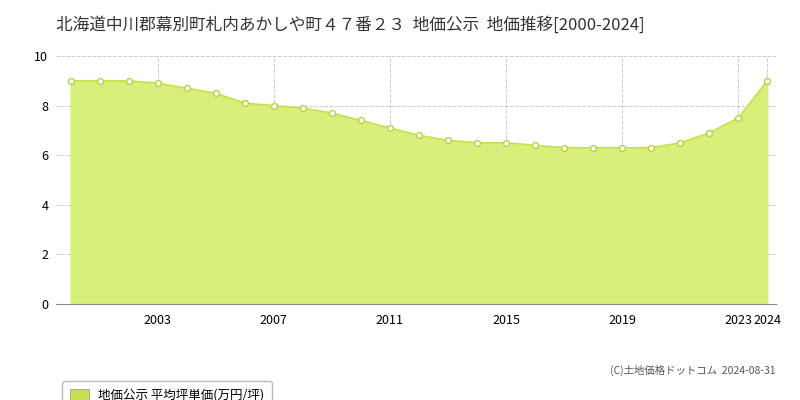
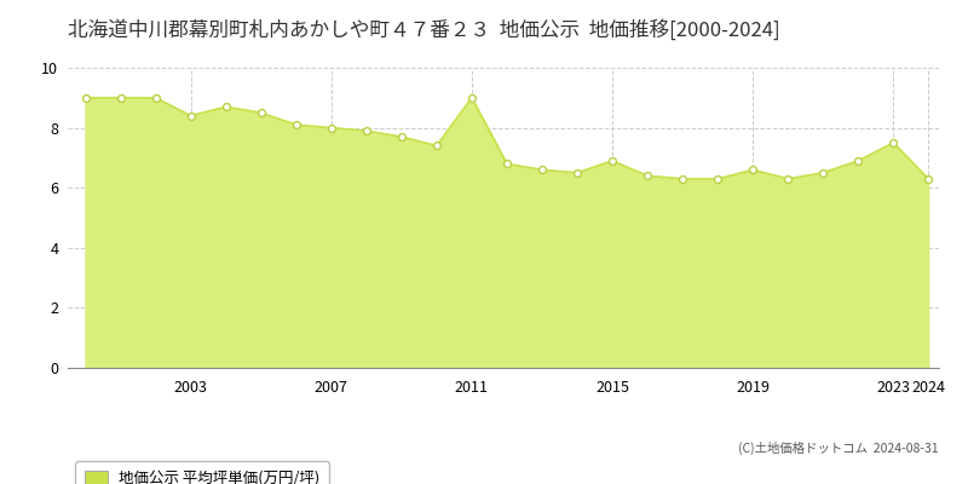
2003: 8.9 -> 8.4
2011: 7.1 -> 9.0
2015: 6.5 -> 6.9
2019: 6.3 -> 6.6
2024: 9.0 -> 6.3
